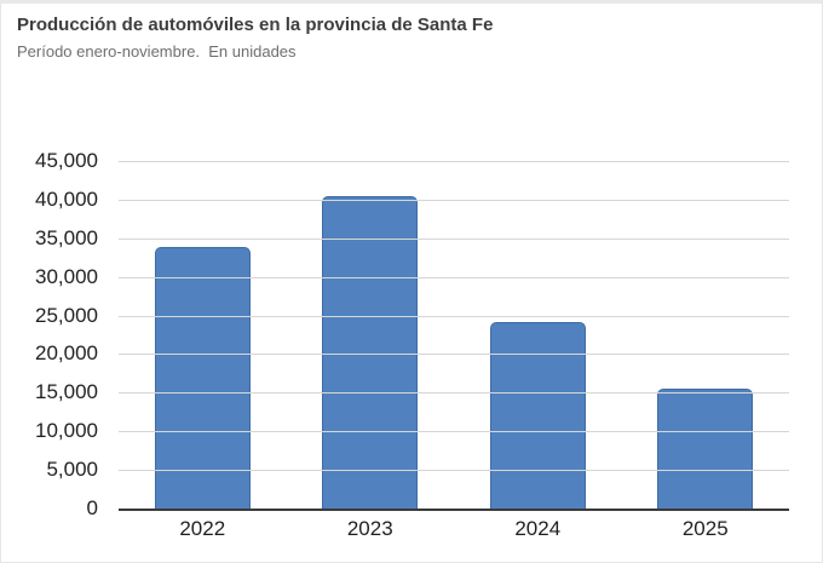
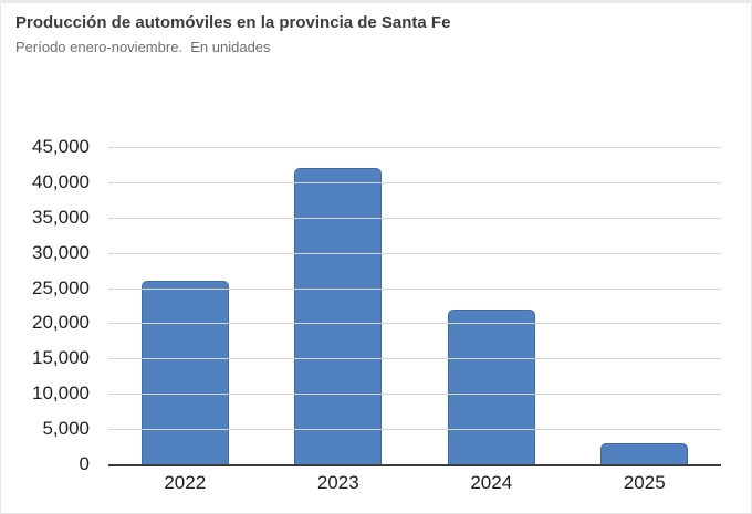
2022: 34000 -> 26000
2023: 40000 -> 42000
2024: 24000 -> 22000
2025: 16000 -> 3000
